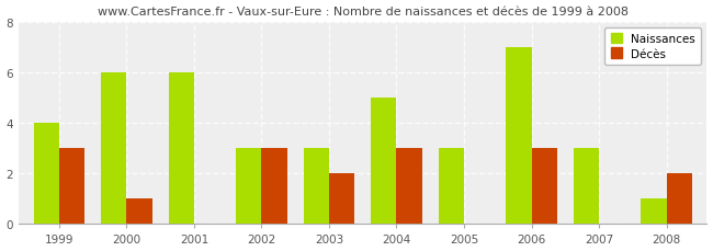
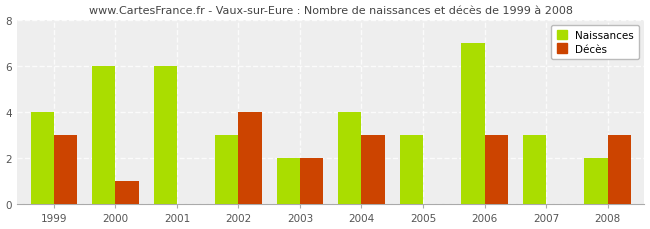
Décès/2002: 3 -> 4
Naissances/2003: 3 -> 2
Naissances/2004: 5 -> 4
Naissances/2008: 1 -> 2
Décès/2008: 2 -> 3
